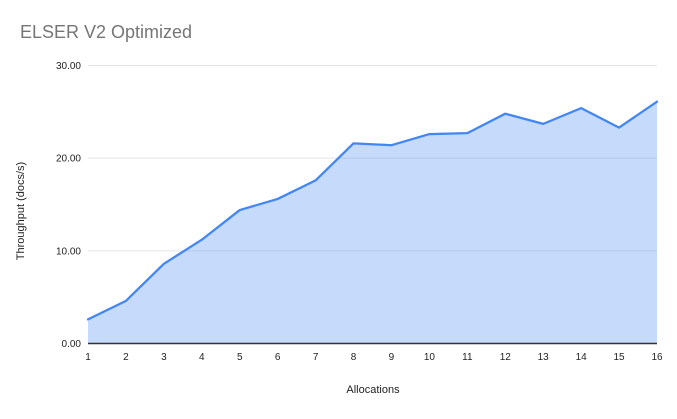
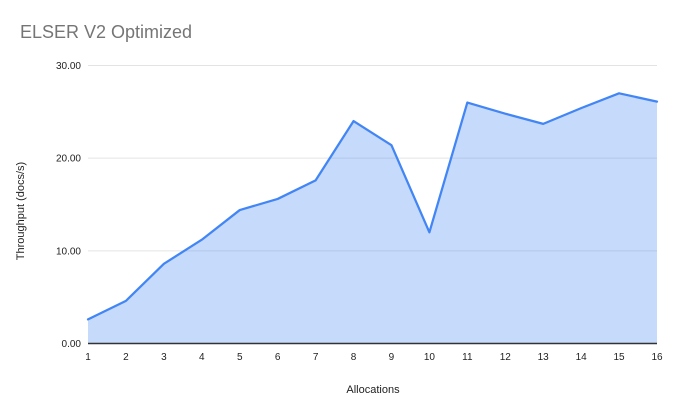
8: 22 -> 24
10: 23 -> 12
11: 23 -> 26
15: 23 -> 27
